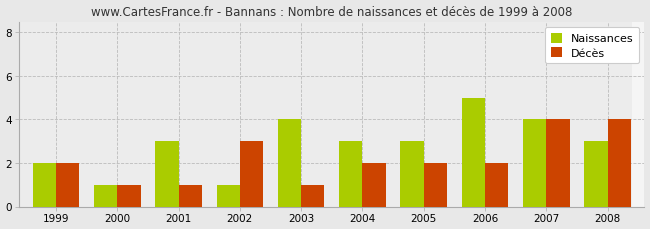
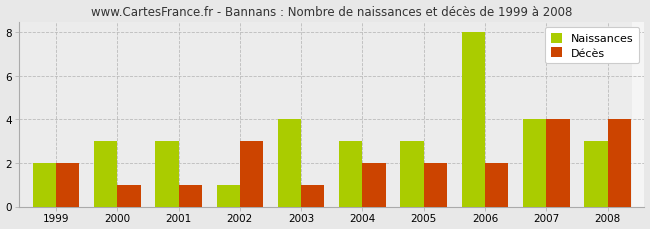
Naissances/2000: 1 -> 3
Naissances/2006: 5 -> 8
